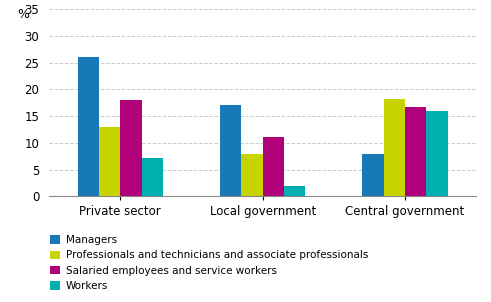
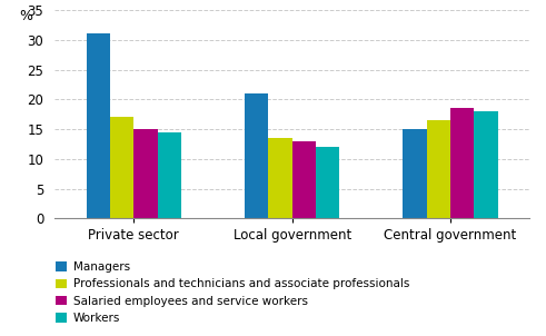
Managers/Private sector: 26 -> 31
Professionals and technicians and associate professionals/Private sector: 13.0 -> 17.0
Salaried employees and service workers/Private sector: 18.0 -> 15.0
Workers/Private sector: 7.2 -> 14.5
Managers/Local government: 17 -> 21
Professionals and technicians and associate professionals/Local government: 8.0 -> 13.5
Salaried employees and service workers/Local government: 11.0 -> 13.0
Workers/Local government: 2.0 -> 12.0
Managers/Central government: 8 -> 15
Professionals and technicians and associate professionals/Central government: 18.2 -> 16.5
Salaried employees and service workers/Central government: 16.6 -> 18.5
Workers/Central government: 16.0 -> 18.0
